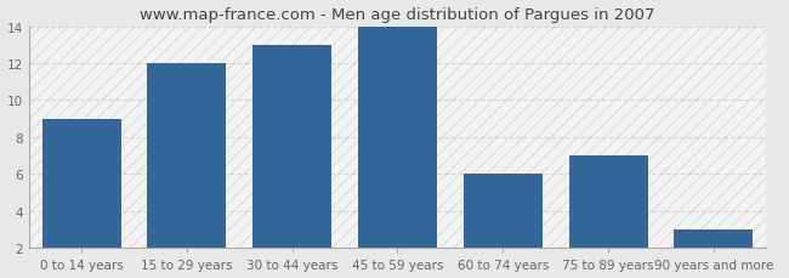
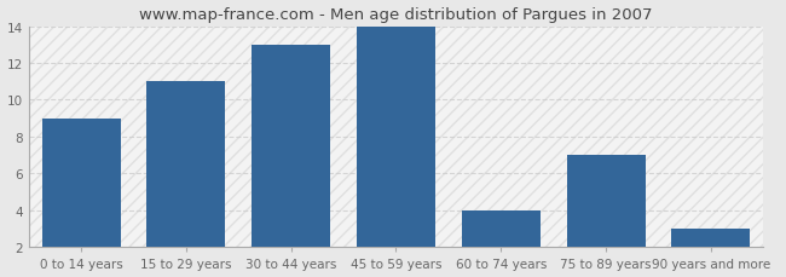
15 to 29 years: 12 -> 11
60 to 74 years: 6 -> 4
